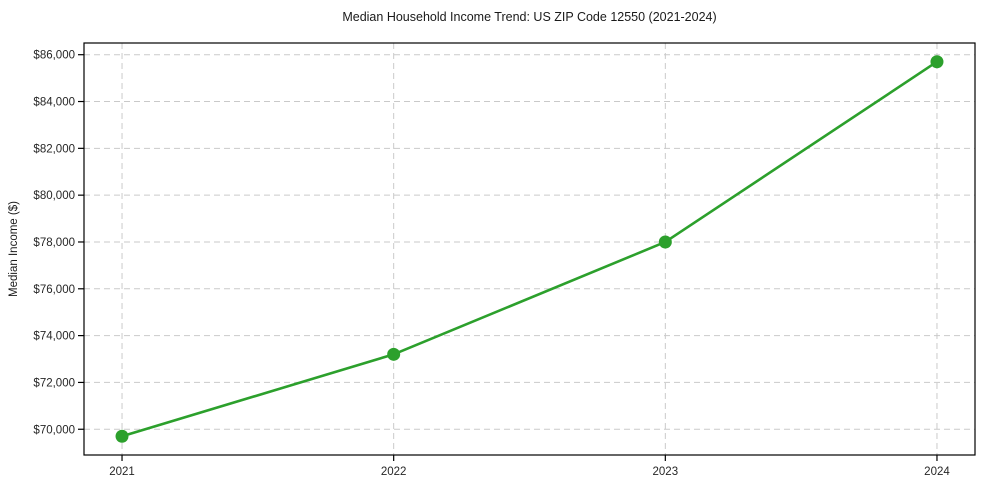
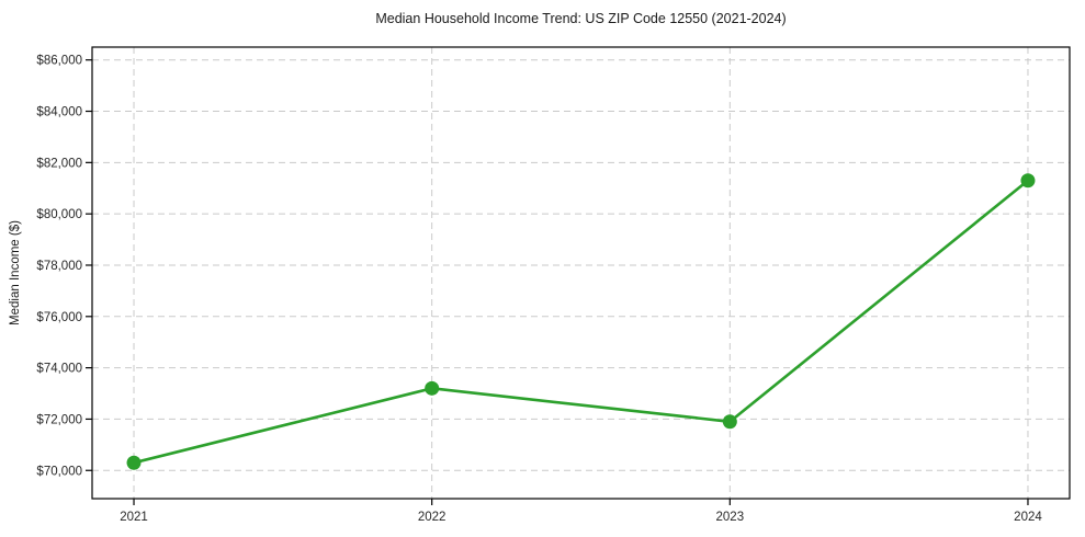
2021: $69700 -> $70300
2023: $78000 -> $71900
2024: $85700 -> $81300
